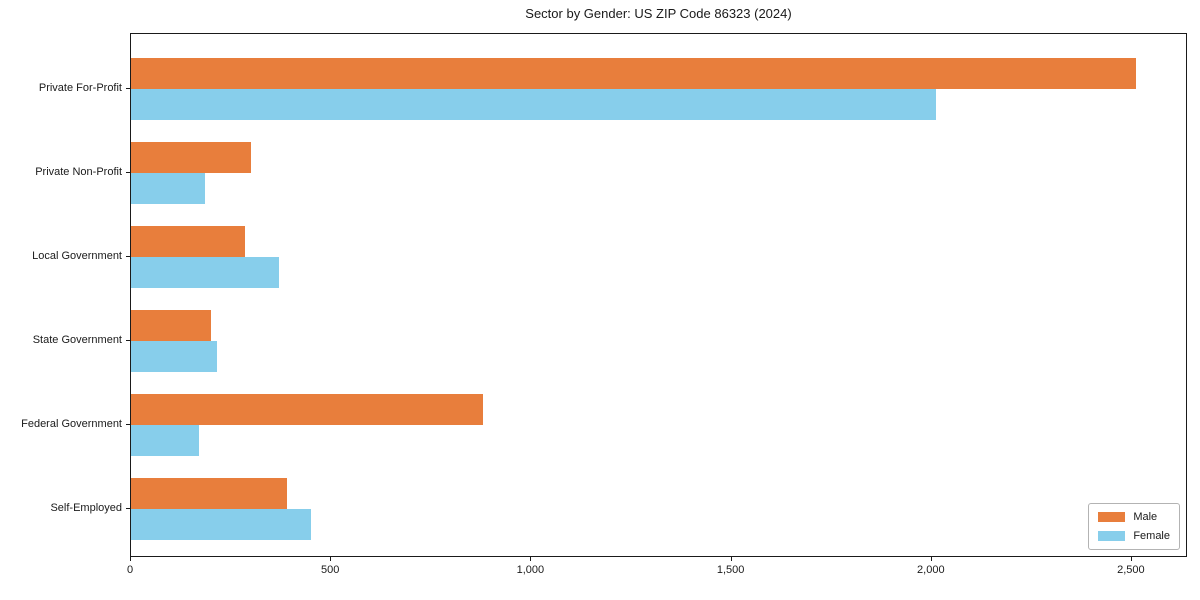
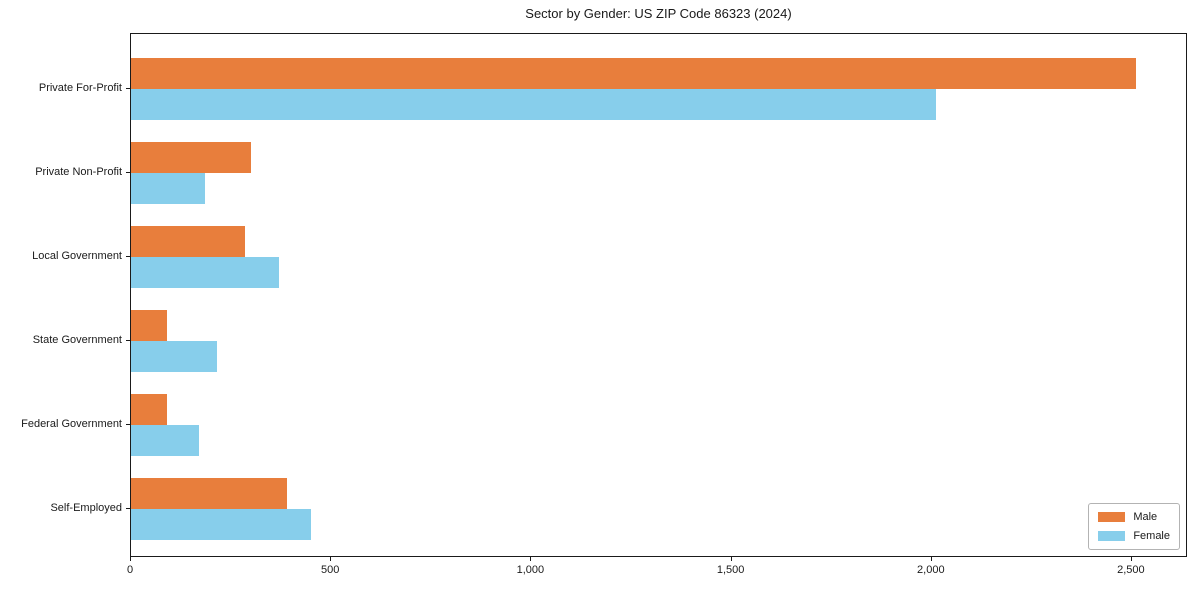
Male/State Government: 200 -> 90
Male/Federal Government: 880 -> 90
